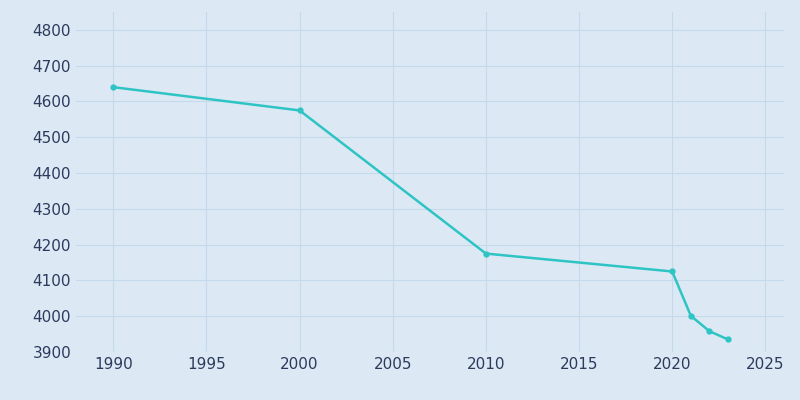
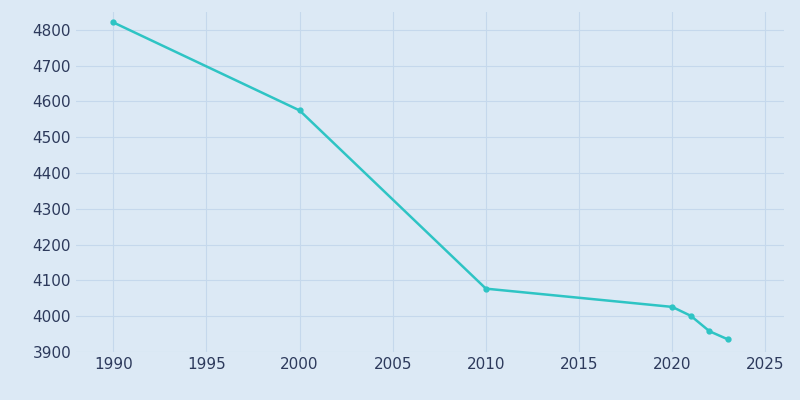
1990: 4640 -> 4821
2010: 4175 -> 4077
2020: 4125 -> 4026
